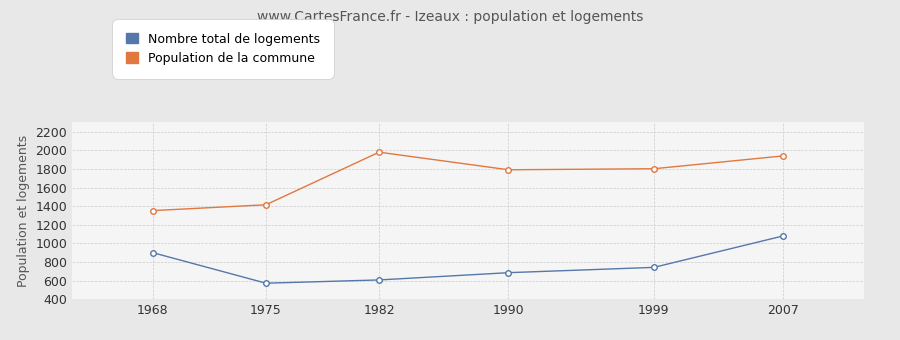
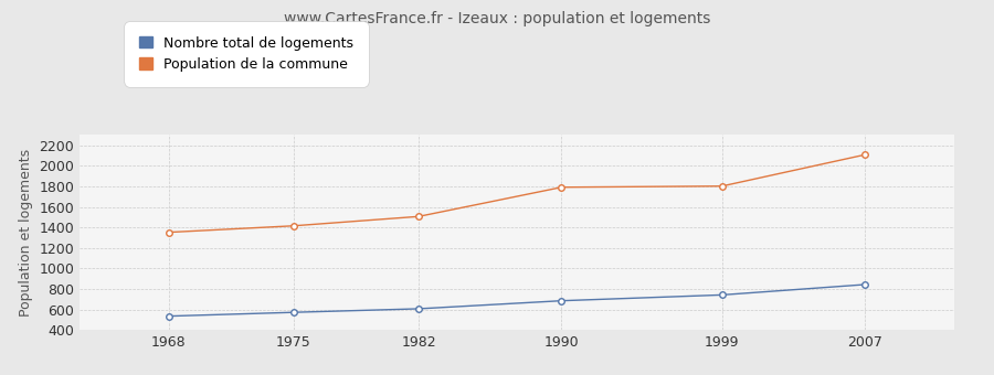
Nombre total de logements/1968: 900 -> 540
Population de la commune/1982: 1980 -> 1510
Nombre total de logements/2007: 1080 -> 840
Population de la commune/2007: 1940 -> 2110
